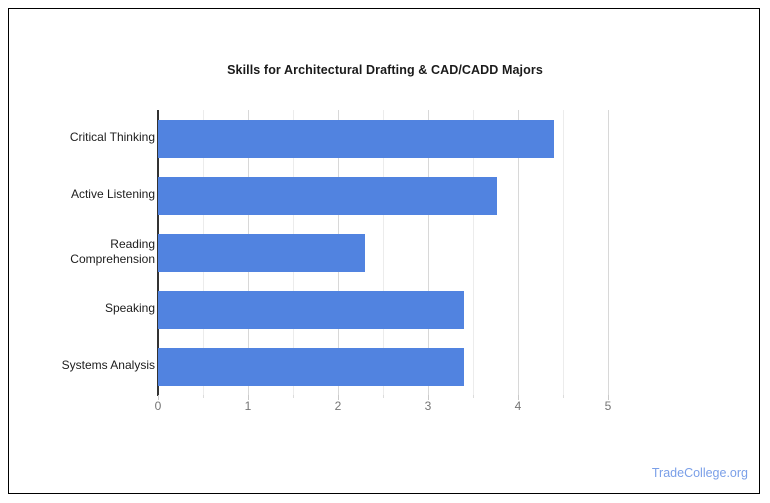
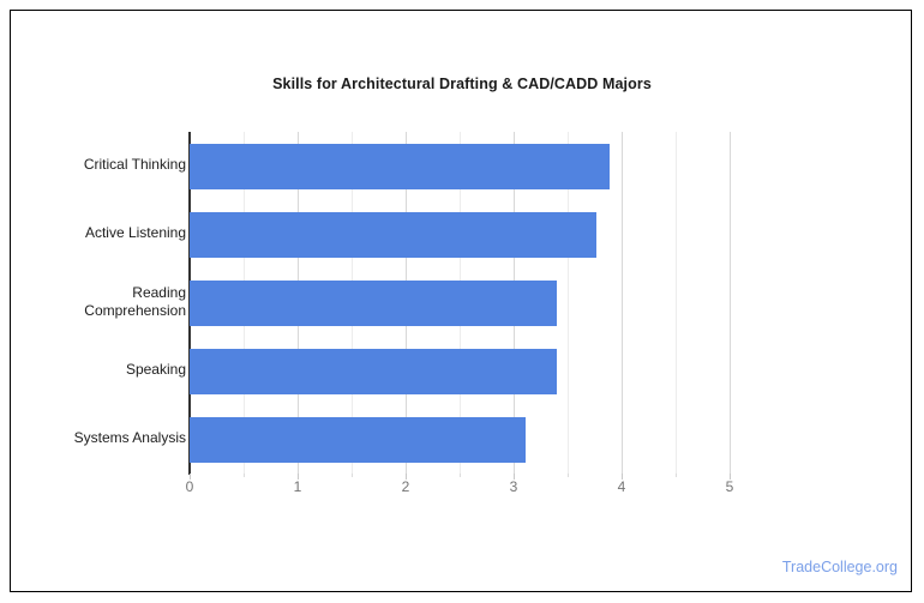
Critical Thinking: 4.4 -> 3.9
Reading Comprehension: 2.3 -> 3.4
Systems Analysis: 3.4 -> 3.1
